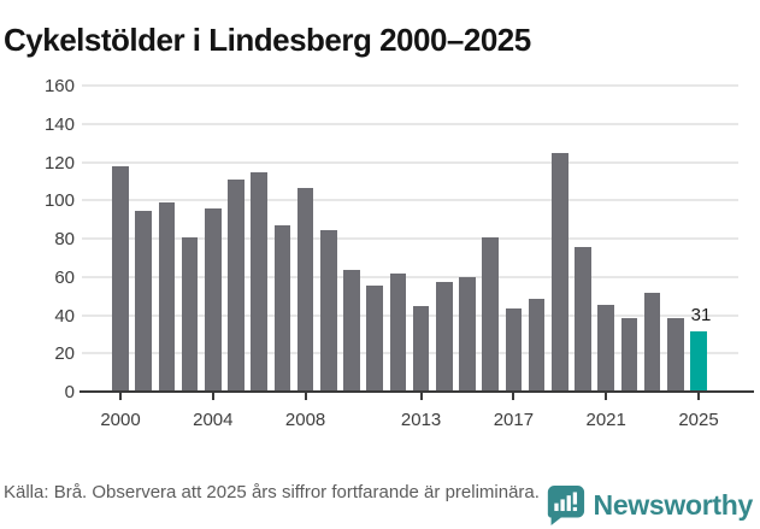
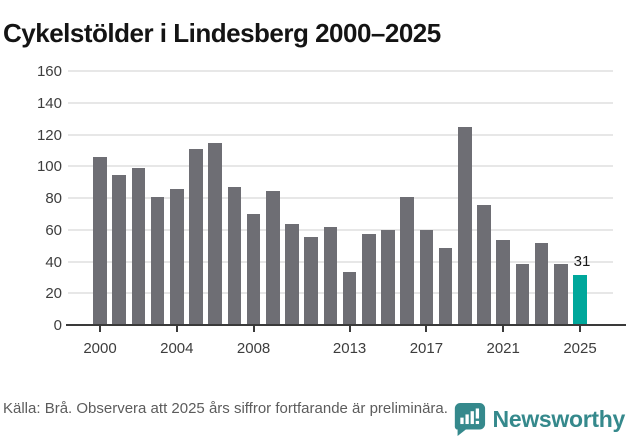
2000: 117 -> 105
2004: 95 -> 85
2008: 106 -> 69
2013: 44 -> 33
2017: 43 -> 59
2021: 45 -> 53
